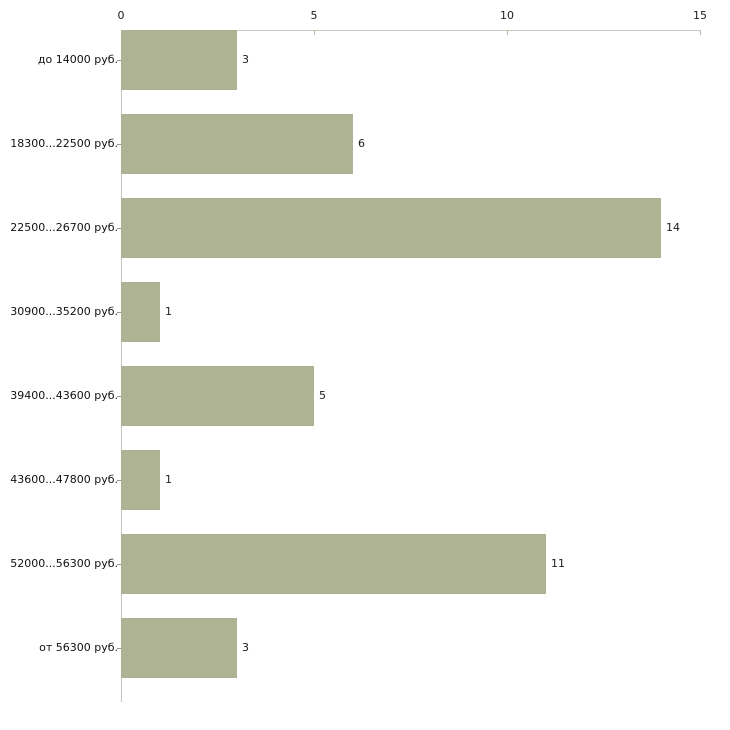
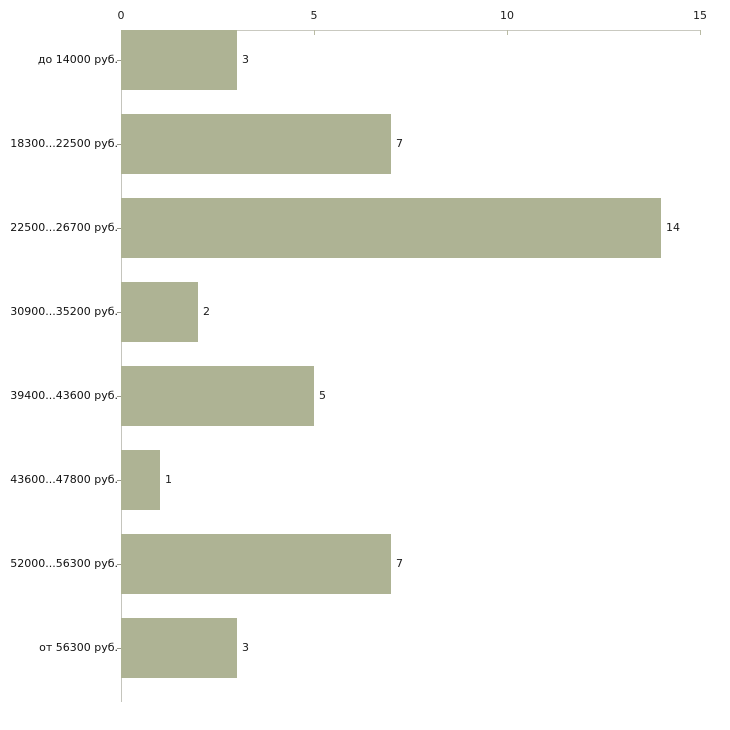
18300...22500 руб.: 6 -> 7
30900...35200 руб.: 1 -> 2
52000...56300 руб.: 11 -> 7
